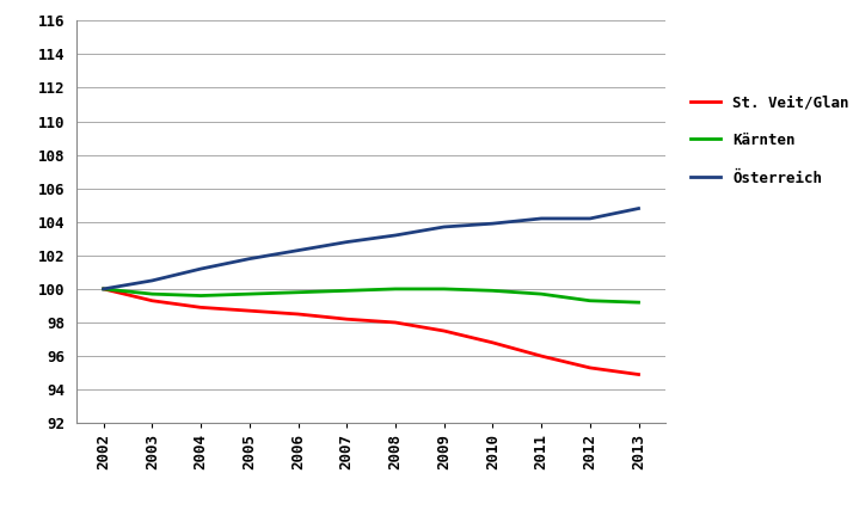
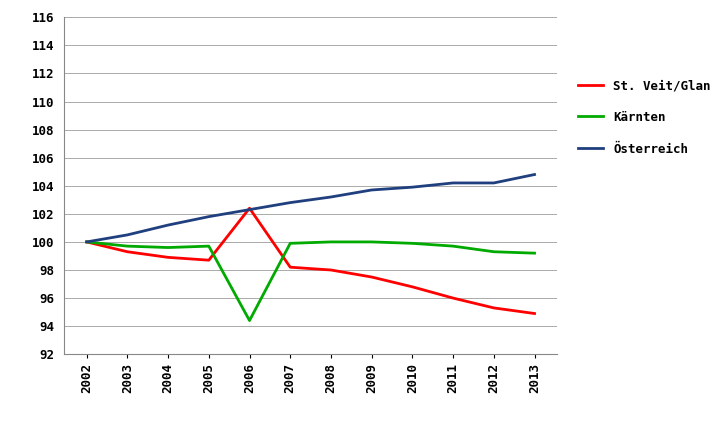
St. Veit/Glan/2006: 98.5 -> 102.4
Kärnten/2006: 99.8 -> 94.4
